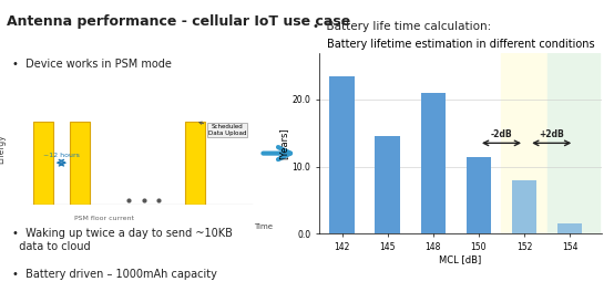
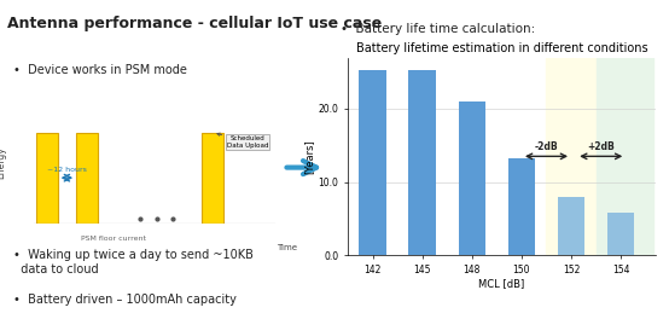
142: 23.4 -> 25.2
145: 14.6 -> 25.2
150: 11.4 -> 13.2
154: 1.6 -> 5.8
